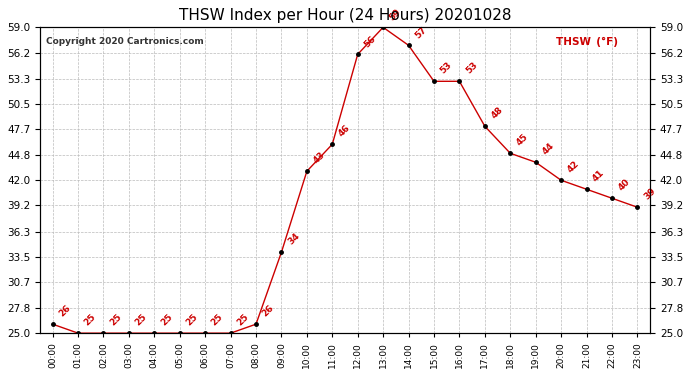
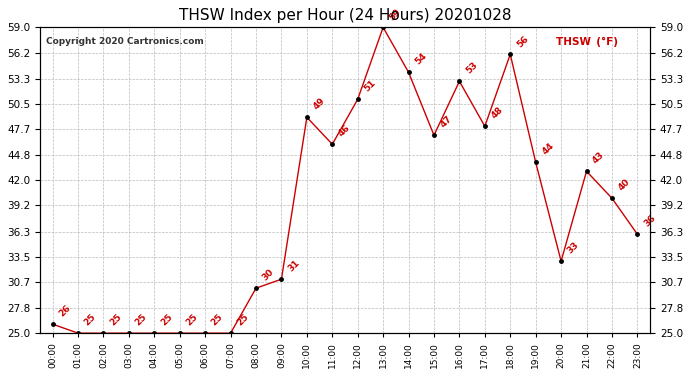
08:00: 26 -> 30
09:00: 34 -> 31
10:00: 43 -> 49
12:00: 56 -> 51
14:00: 57 -> 54
15:00: 53 -> 47
18:00: 45 -> 56
20:00: 42 -> 33
21:00: 41 -> 43
23:00: 39 -> 36
